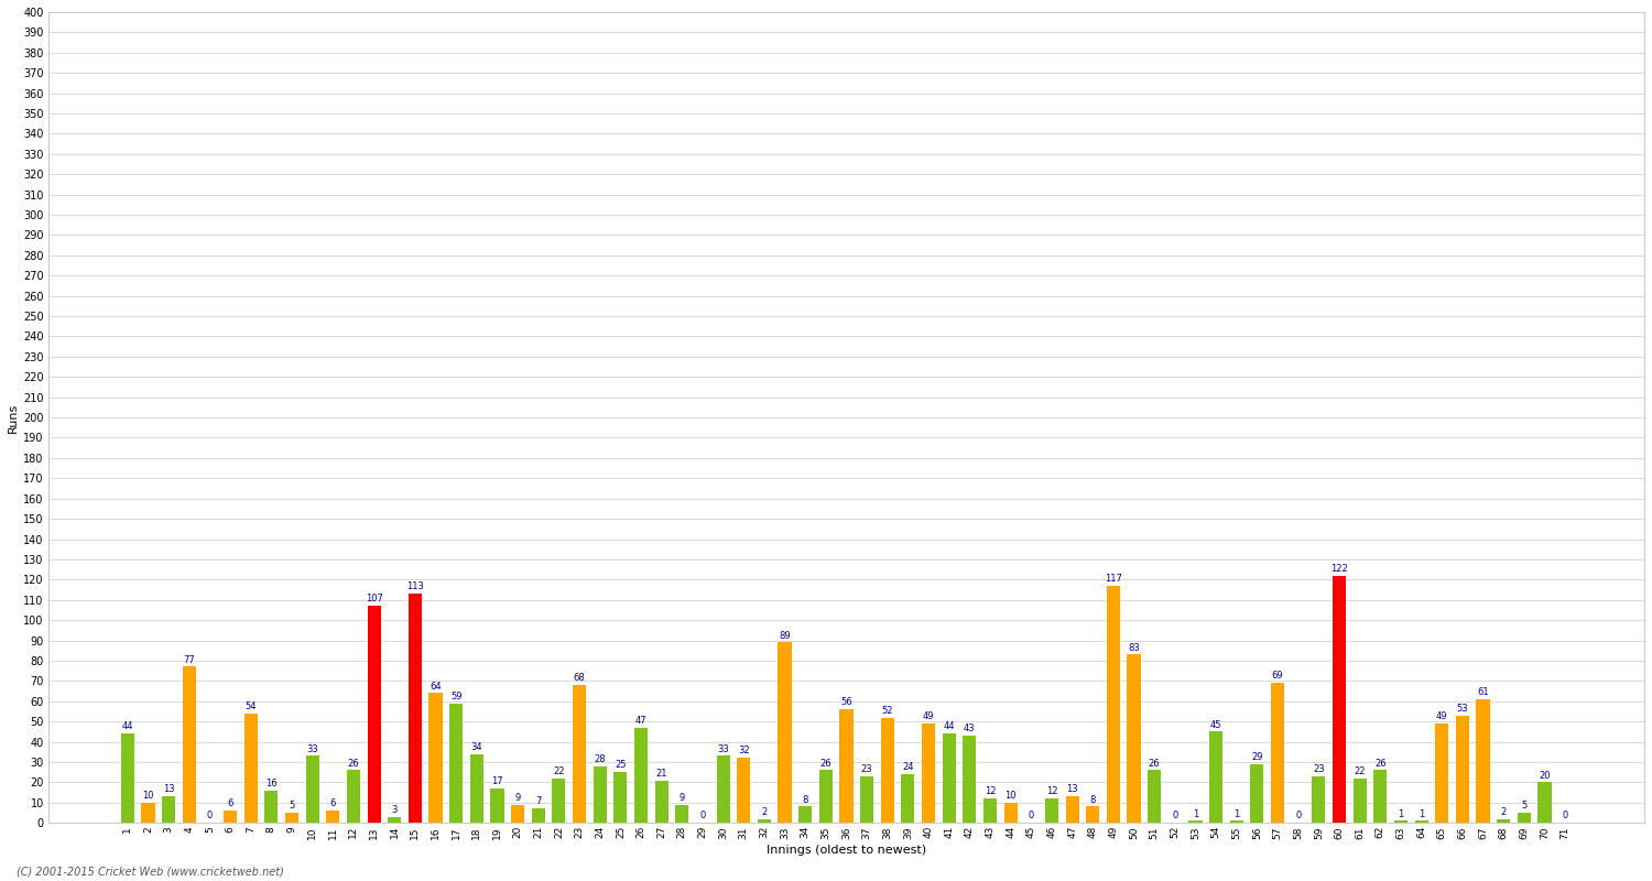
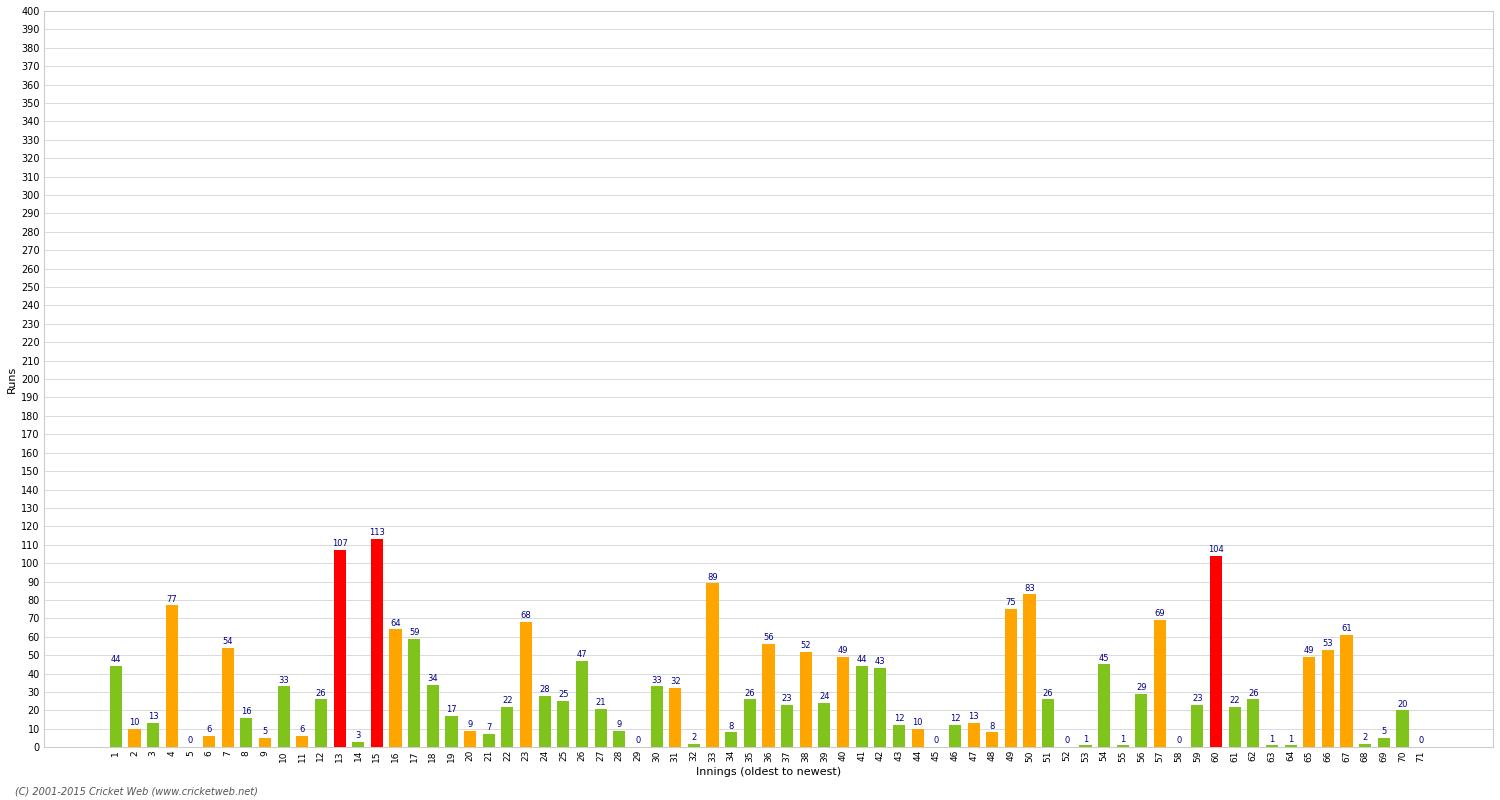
49: 117 -> 75
60: 122 -> 104
